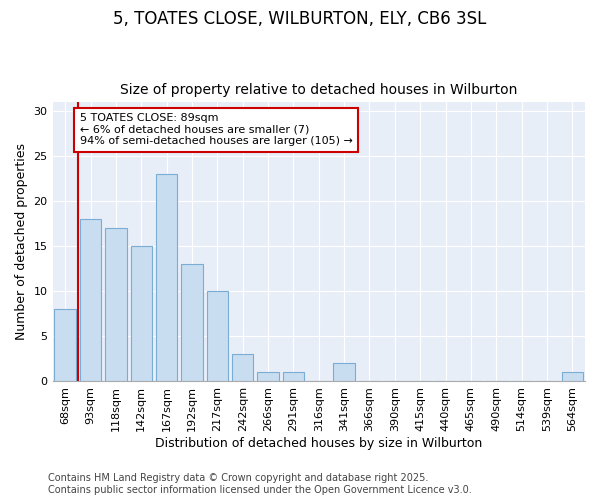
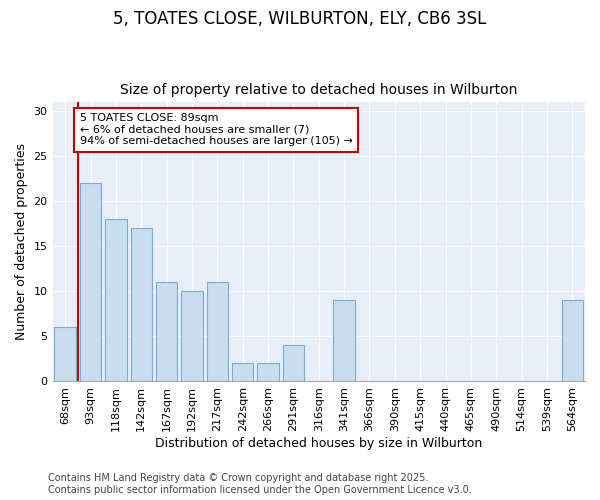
68sqm: 8 -> 6
93sqm: 18 -> 22
118sqm: 17 -> 18
142sqm: 15 -> 17
167sqm: 23 -> 11
192sqm: 13 -> 10
217sqm: 10 -> 11
242sqm: 3 -> 2
266sqm: 1 -> 2
291sqm: 1 -> 4
341sqm: 2 -> 9
564sqm: 1 -> 9
